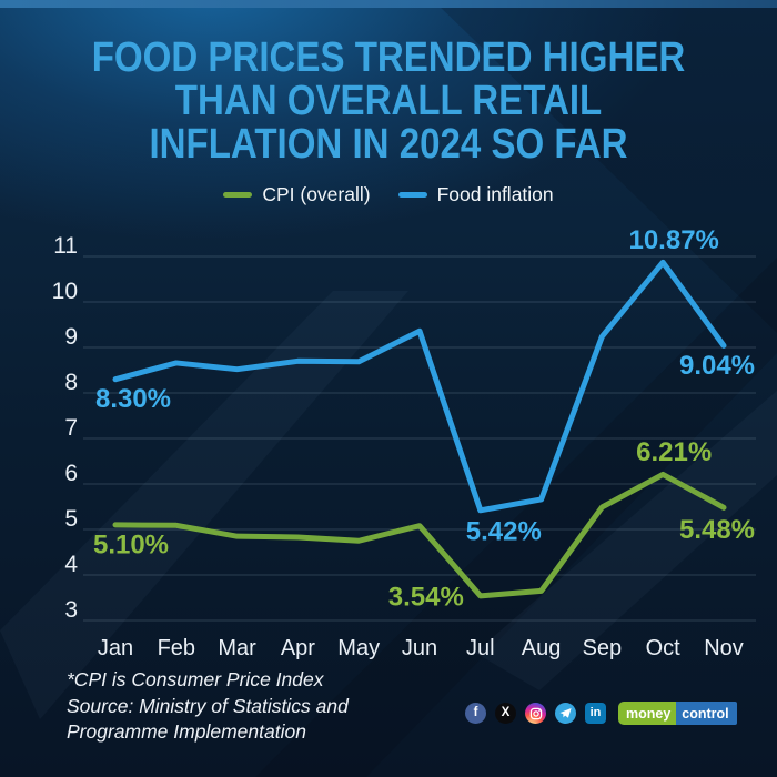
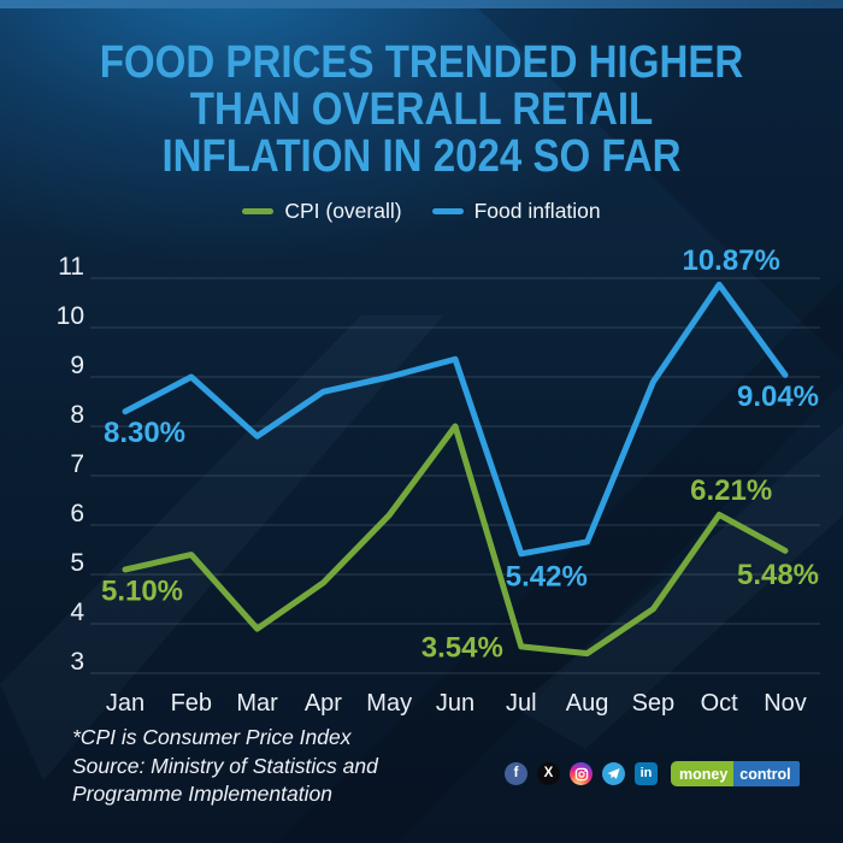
CPI (overall)/Feb: 5.1 -> 5.4
Food inflation/Feb: 8.7 -> 9.0
CPI (overall)/Mar: 4.8 -> 3.9
Food inflation/Mar: 8.5 -> 7.8
CPI (overall)/May: 4.8 -> 6.2
Food inflation/May: 8.7 -> 9.0
CPI (overall)/Jun: 5.1 -> 8.0
CPI (overall)/Aug: 3.6 -> 3.4
CPI (overall)/Sep: 5.5 -> 4.3
Food inflation/Sep: 9.2 -> 8.9
